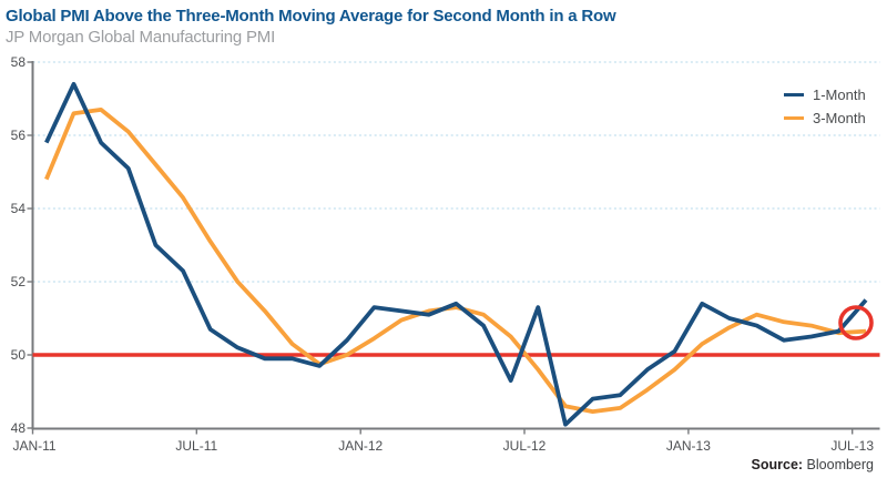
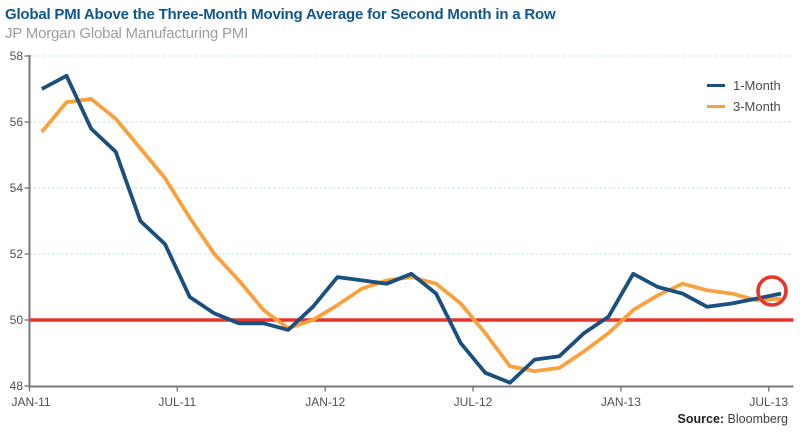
1-Month/JAN-11: 55.8 -> 57.0
3-Month/JAN-11: 54.8 -> 55.7
1-Month/JUL-12: 51.3 -> 48.4
1-Month/JUL-13: 51.5 -> 50.8
